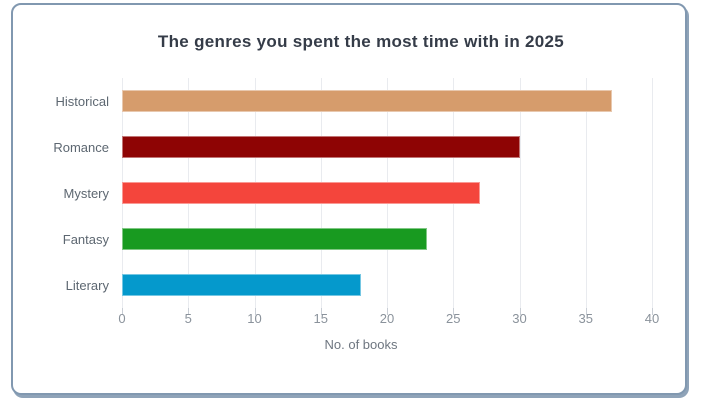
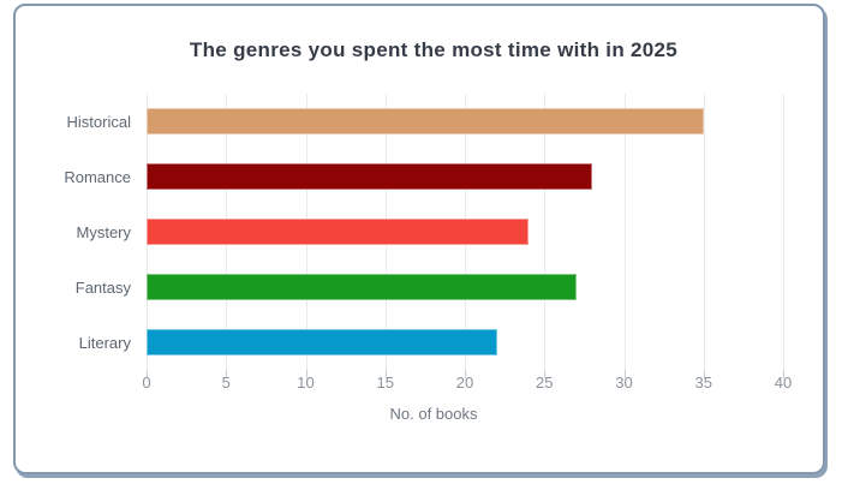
Historical: 37 -> 35
Romance: 30 -> 28
Mystery: 27 -> 24
Fantasy: 23 -> 27
Literary: 18 -> 22
